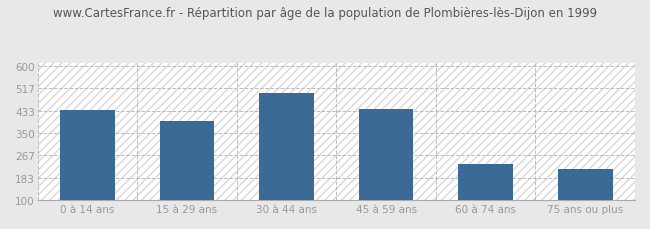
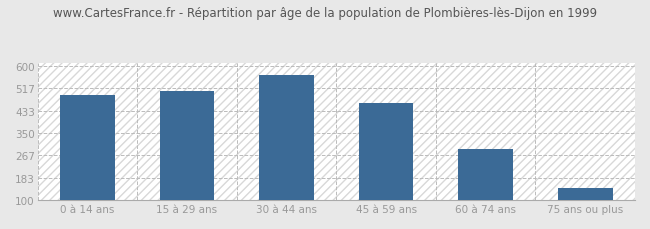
0 à 14 ans: 435 -> 490
15 à 29 ans: 395 -> 505
30 à 44 ans: 500 -> 565
45 à 59 ans: 440 -> 460
60 à 74 ans: 235 -> 290
75 ans ou plus: 215 -> 145
